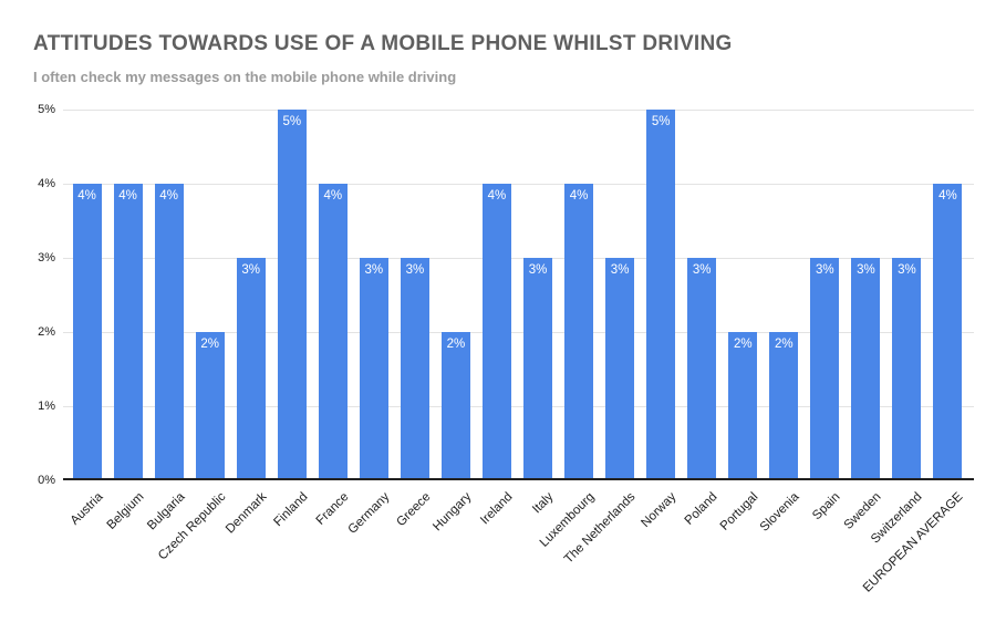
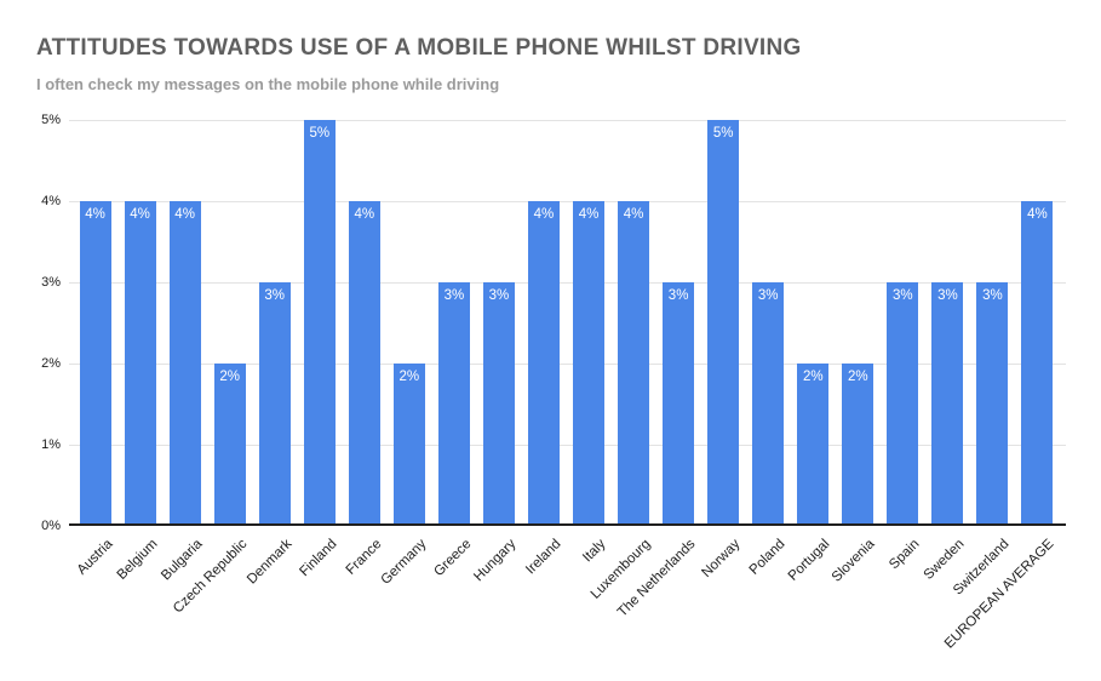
Germany: 3% -> 2%
Hungary: 2% -> 3%
Italy: 3% -> 4%
